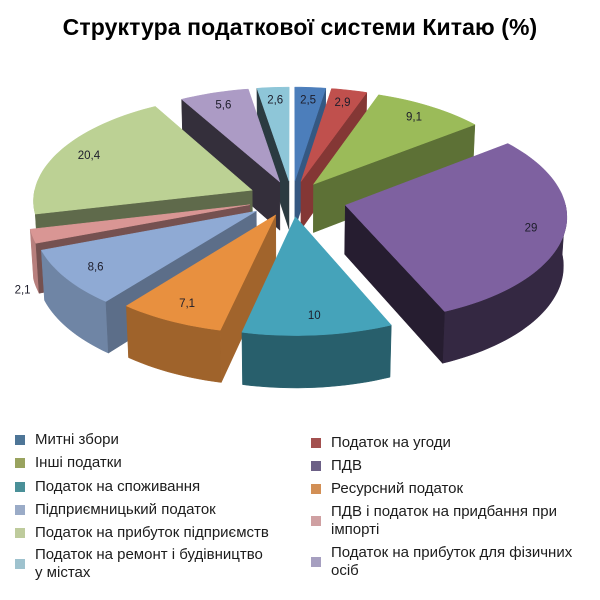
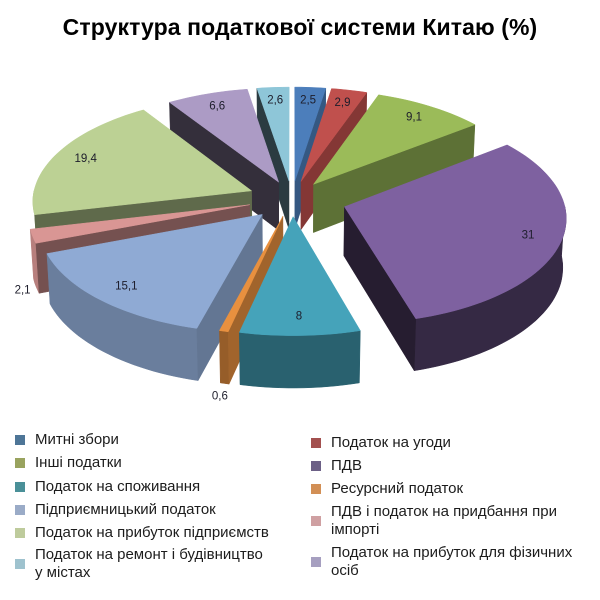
ПДВ: 29 -> 31
Податок на споживання: 10 -> 8
Ресурсний податок: 7,1 -> 0,6
Підприємницький податок: 8,6 -> 15,1
Податок на прибуток підприємств: 20,4 -> 19,4
Податок на прибуток для фізичних осіб: 5,6 -> 6,6
